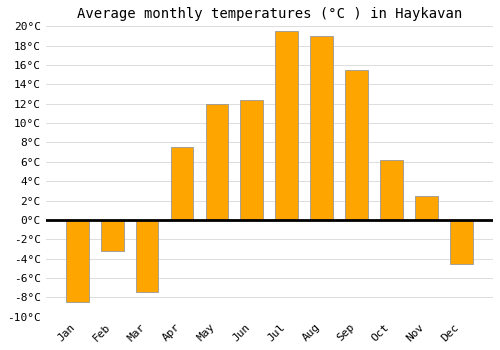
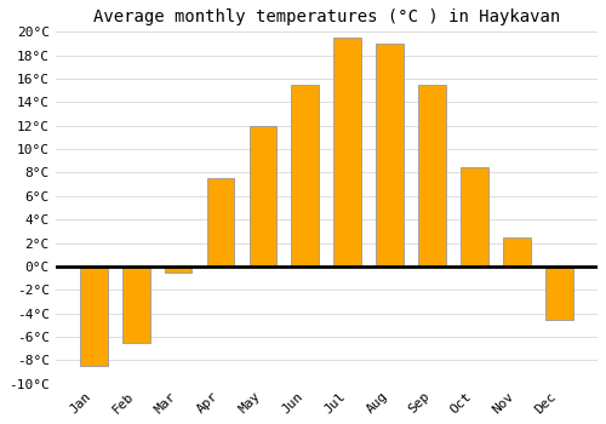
Feb: -3.2°C -> -6.5°C
Mar: -7.4°C -> -0.5°C
Jun: 12.4°C -> 15.5°C
Oct: 6.2°C -> 8.5°C
